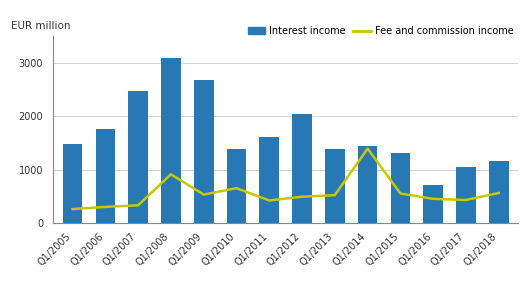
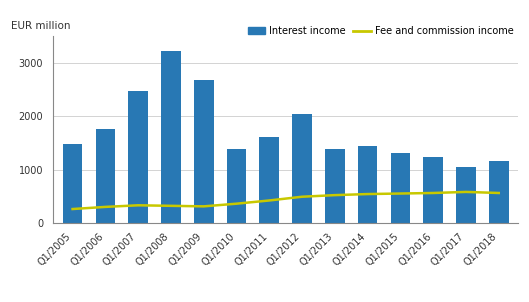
Interest income/Q1/2008: 3100 -> 3230
Fee and commission income/Q1/2008: 920 -> 330
Fee and commission income/Q1/2009: 540 -> 320
Fee and commission income/Q1/2010: 660 -> 370
Fee and commission income/Q1/2014: 1400 -> 550
Interest income/Q1/2016: 720 -> 1240
Fee and commission income/Q1/2016: 460 -> 570
Fee and commission income/Q1/2017: 440 -> 590
